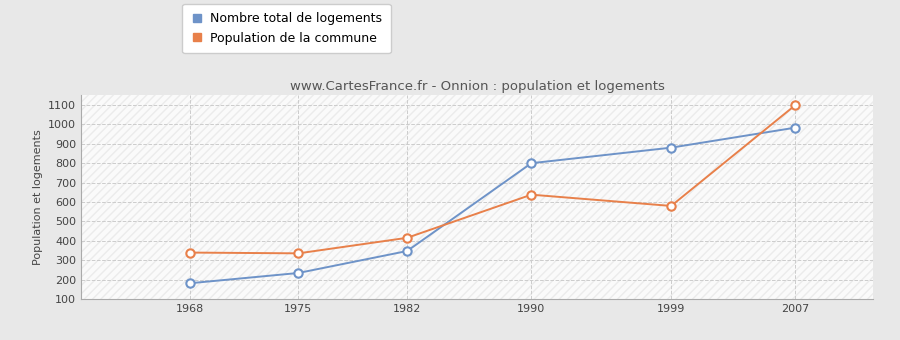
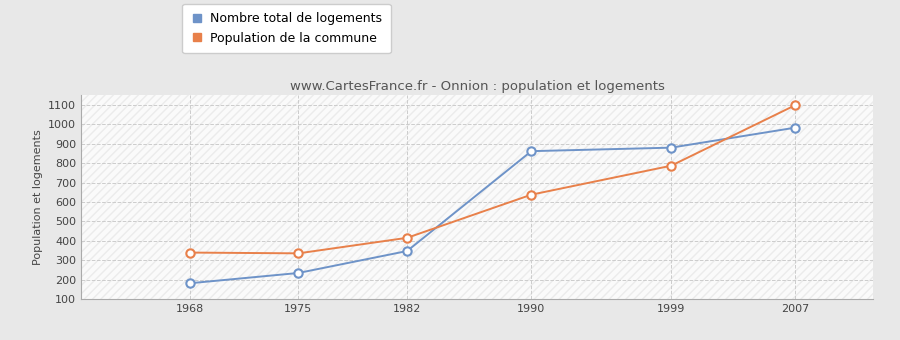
Nombre total de logements/1990: 800 -> 860
Population de la commune/1999: 580 -> 790
